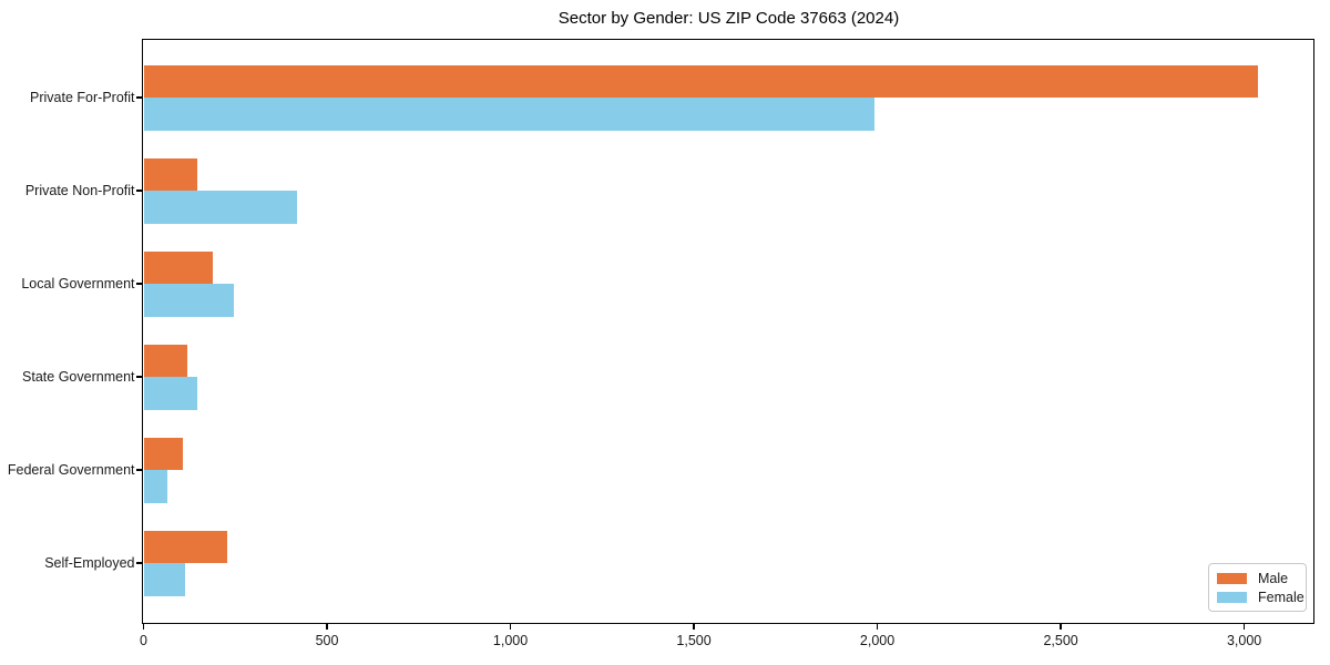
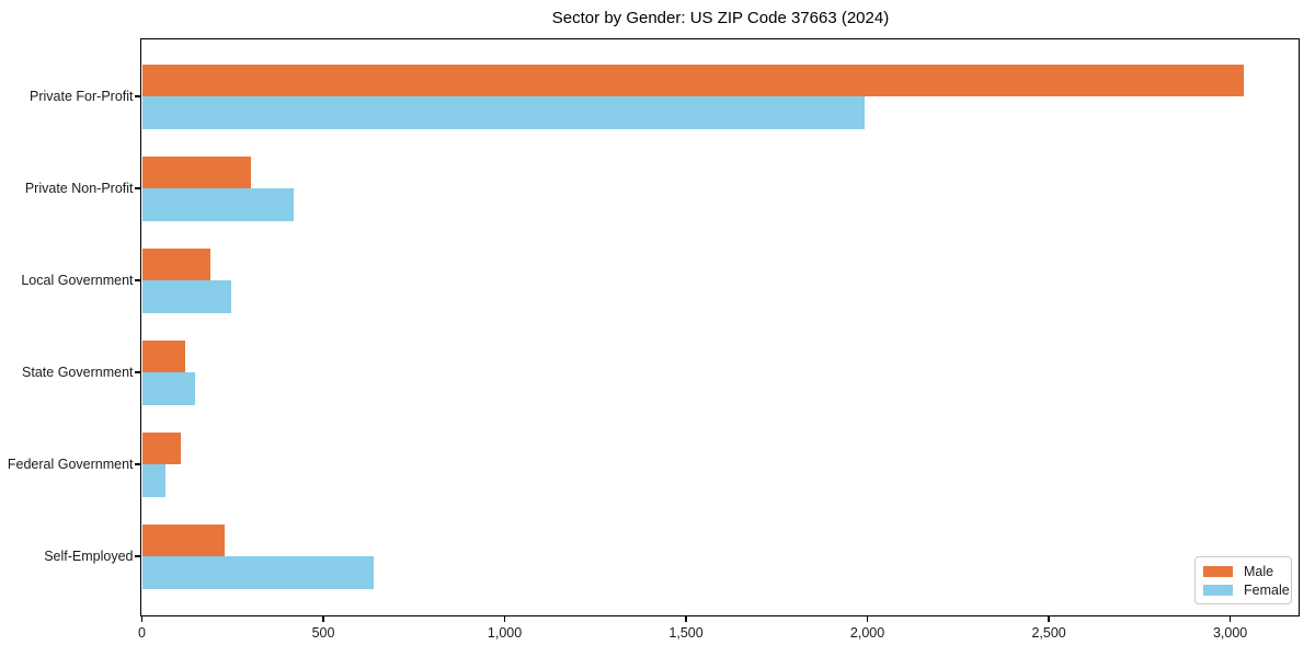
Male/Private Non-Profit: 140 -> 300
Female/Self-Employed: 110 -> 640
